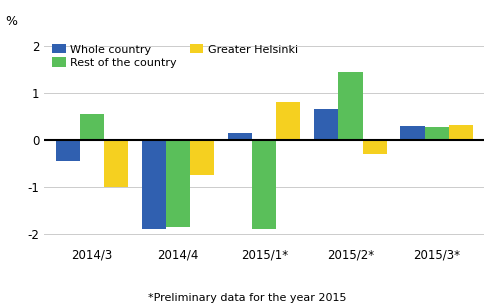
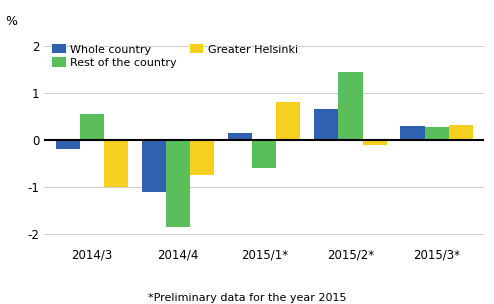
Whole country/2014/3: -0.45 -> -0.20
Whole country/2014/4: -1.90 -> -1.10
Rest of the country/2015/1*: -1.90 -> -0.60
Greater Helsinki/2015/2*: -0.30 -> -0.10
